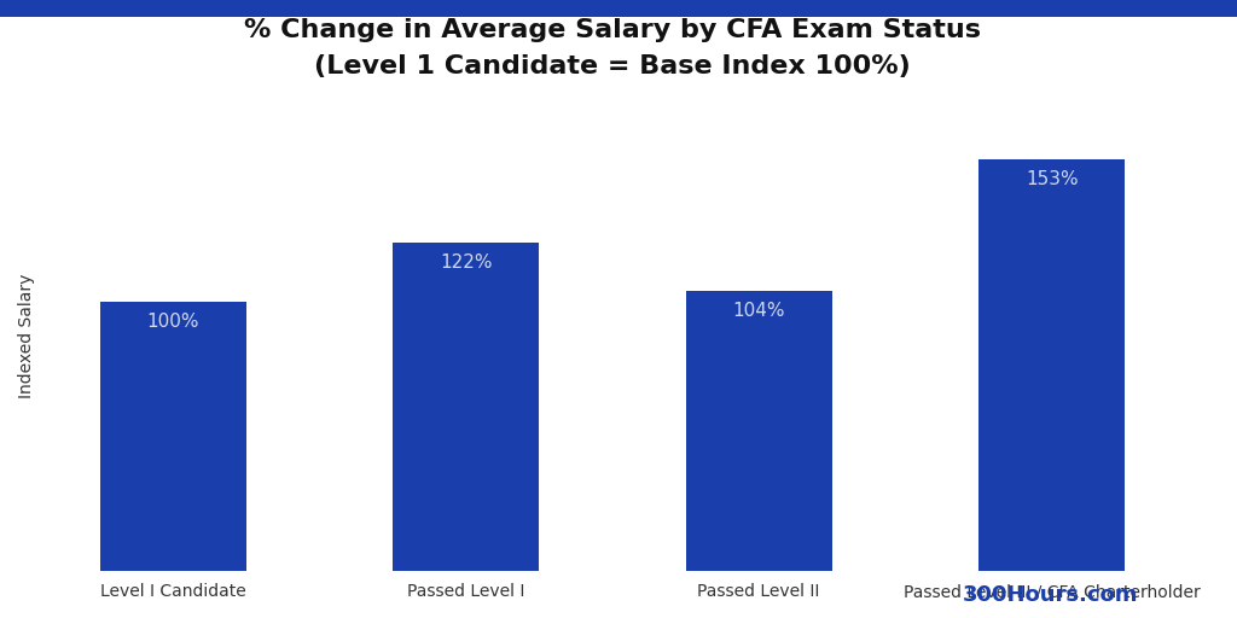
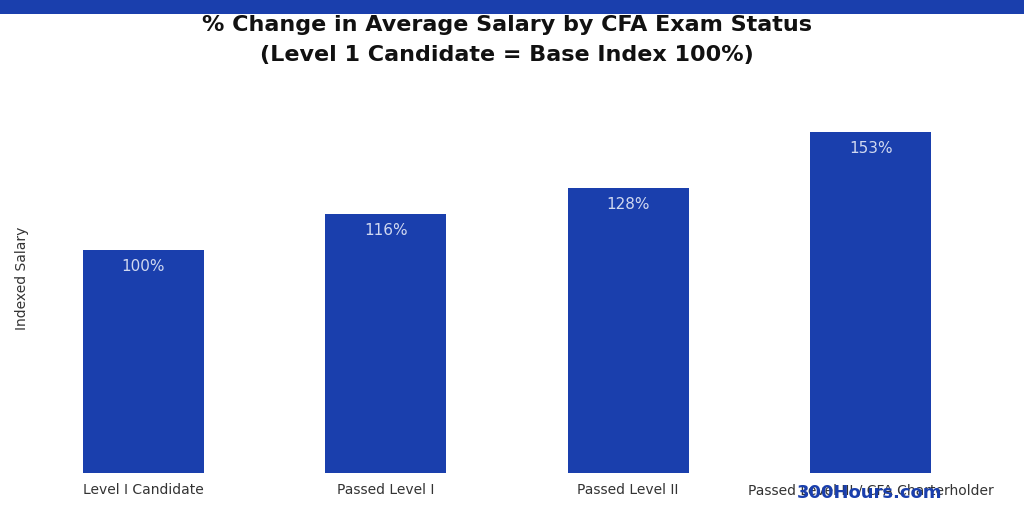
Passed Level I: 122% -> 116%
Passed Level II: 104% -> 128%
